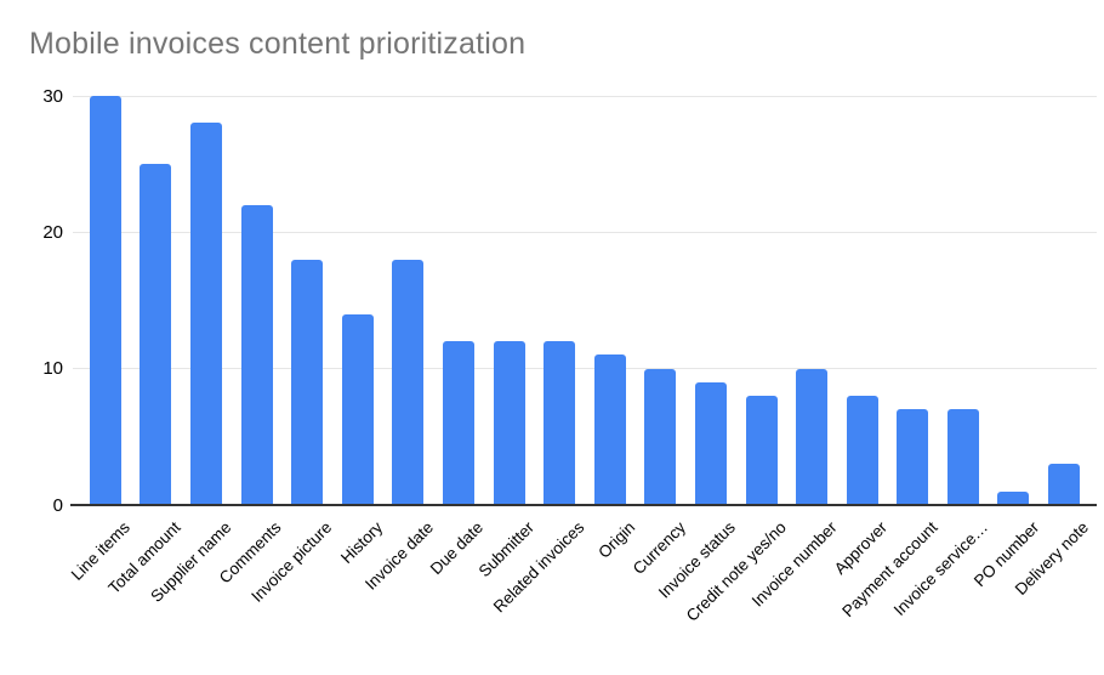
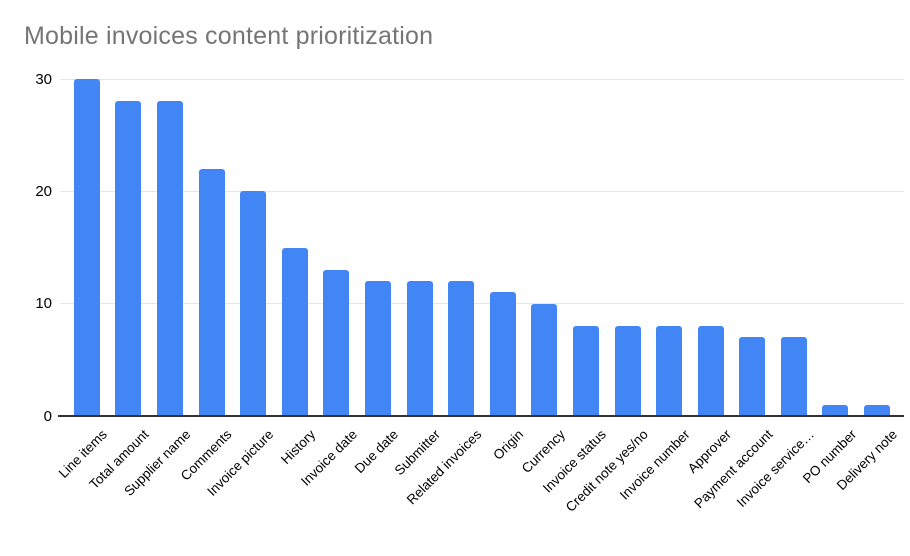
Total amount: 25 -> 28
Invoice picture: 18 -> 20
History: 14 -> 15
Invoice date: 18 -> 13
Invoice status: 9 -> 8
Invoice number: 10 -> 8
Delivery note: 3 -> 1
